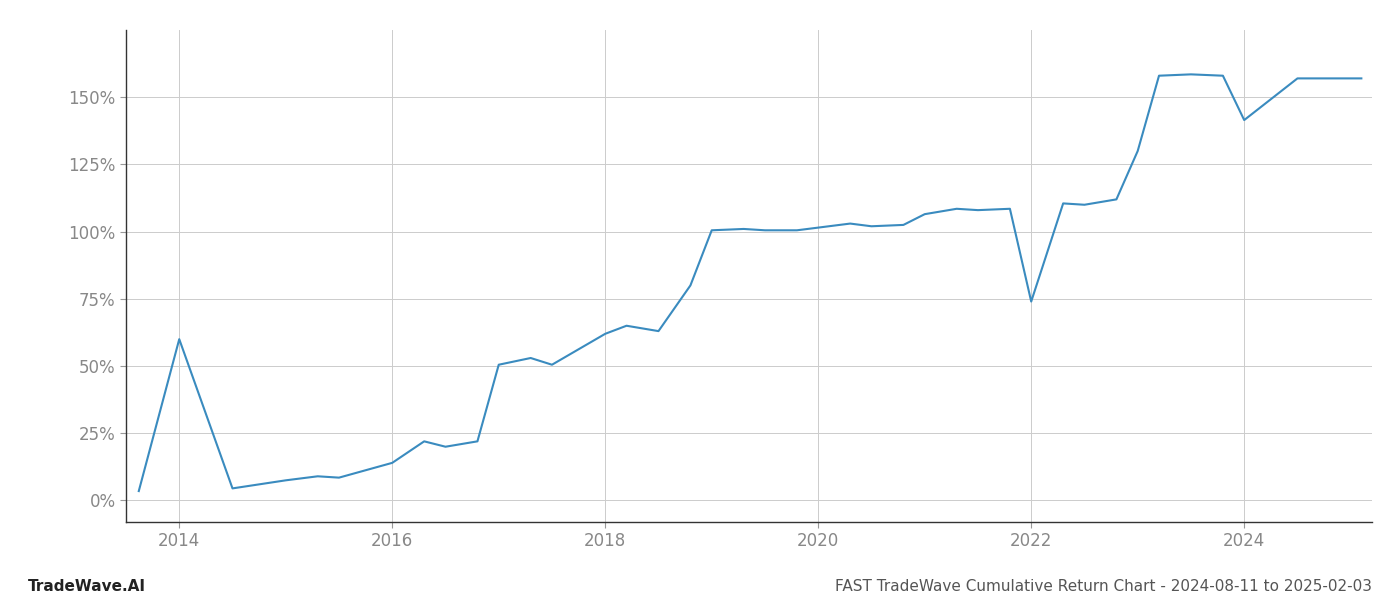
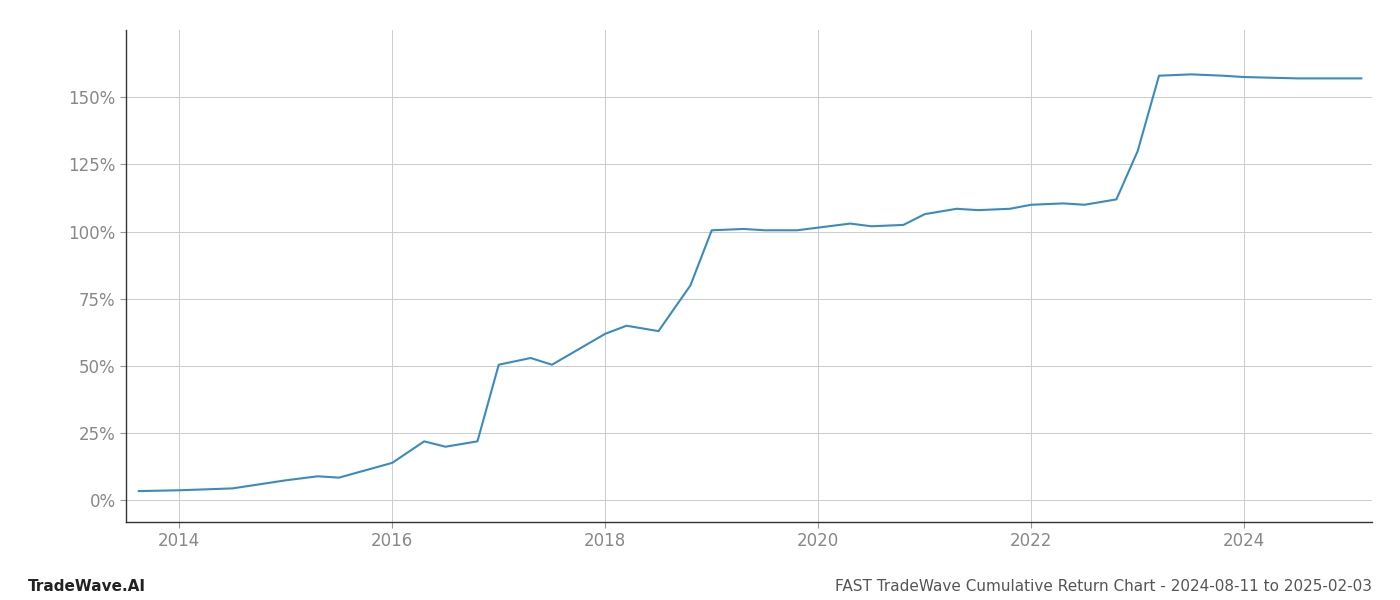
2014: 60.0% -> 3.8%
2022: 74.0% -> 110.0%
2024: 141.5% -> 157.5%
